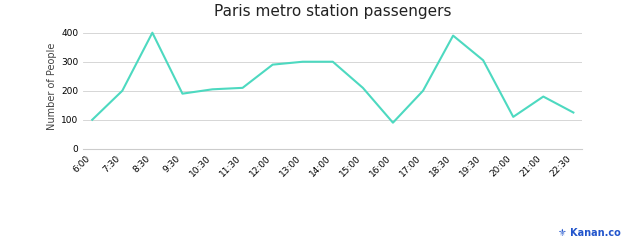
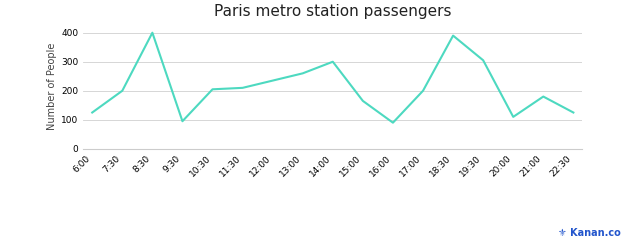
6:00: 100 -> 125
9:30: 190 -> 95
12:00: 290 -> 235
13:00: 300 -> 260
15:00: 210 -> 165
